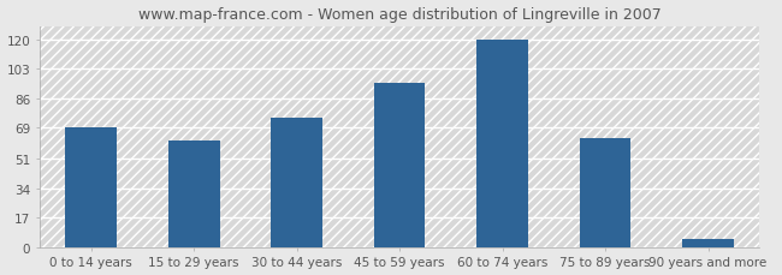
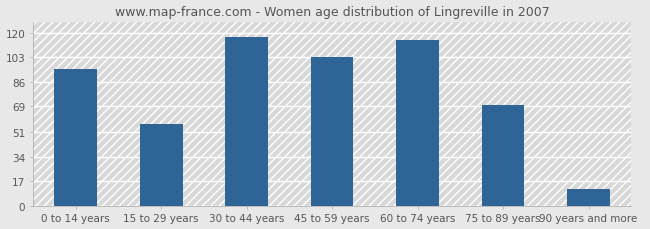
0 to 14 years: 69 -> 95
15 to 29 years: 62 -> 57
30 to 44 years: 75 -> 117
45 to 59 years: 95 -> 103
60 to 74 years: 120 -> 115
75 to 89 years: 63 -> 70
90 years and more: 5 -> 12
